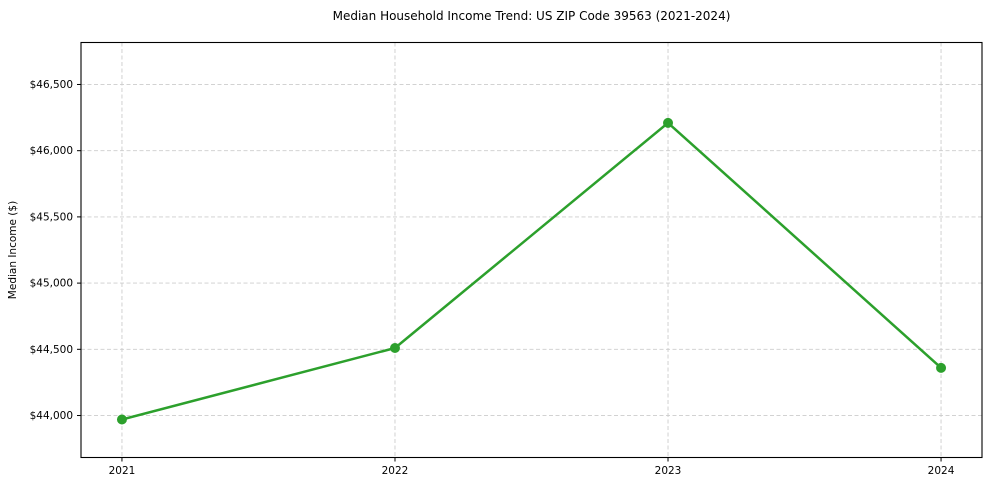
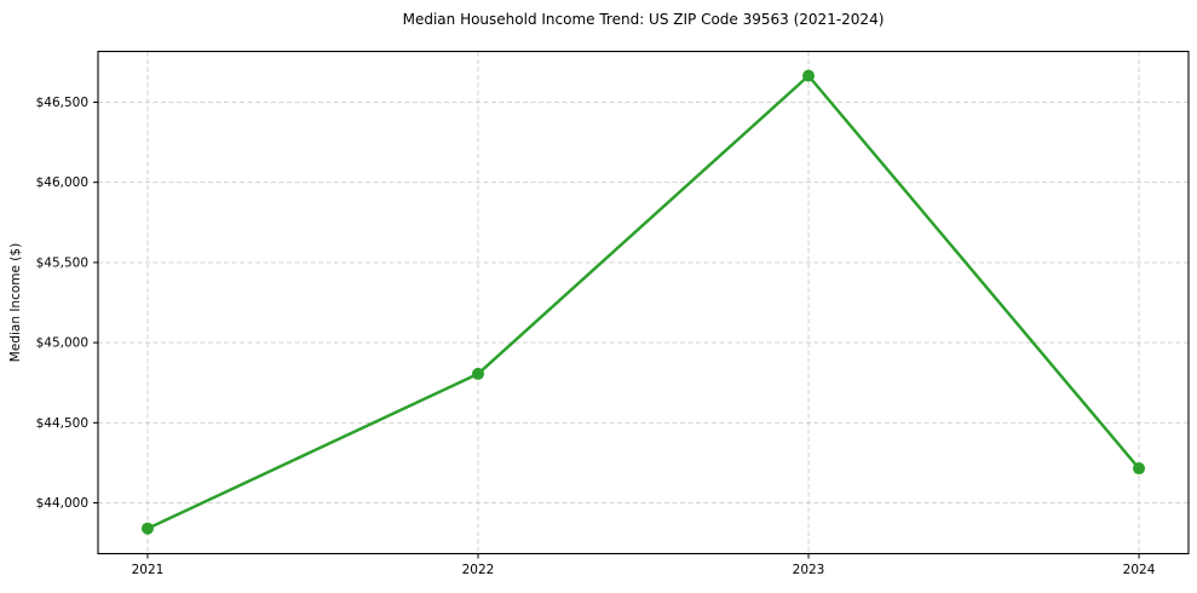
2021: $43970 -> $43840
2022: $44510 -> $44800
2023: $46210 -> $46660
2024: $44360 -> $44220
